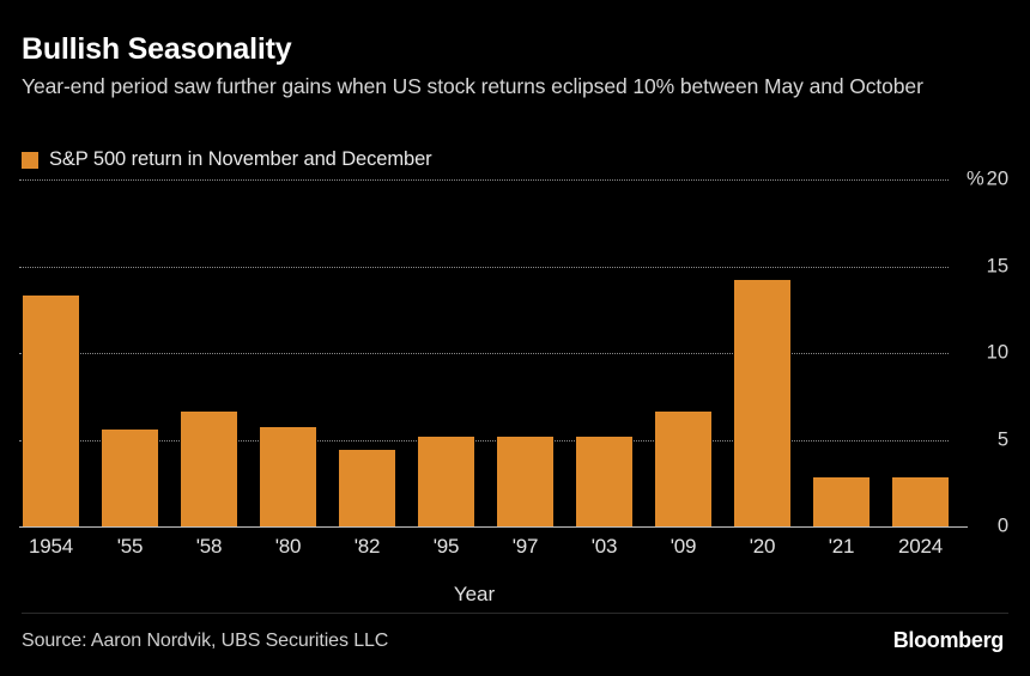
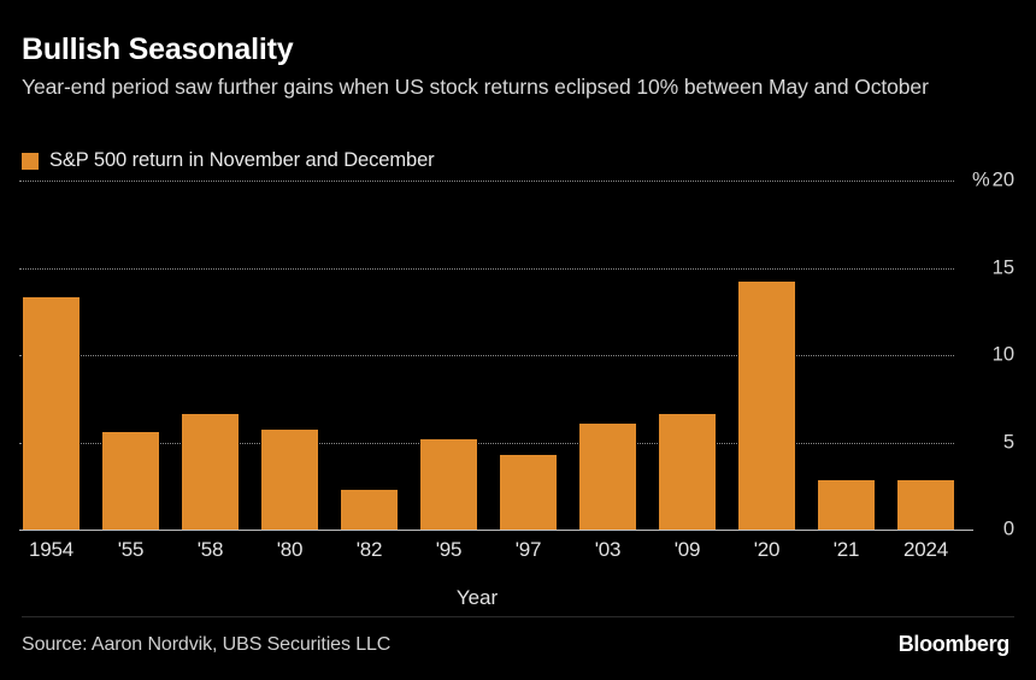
'82: 4.4 -> 2.3
'97: 5.2 -> 4.3
'03: 5.2 -> 6.1
